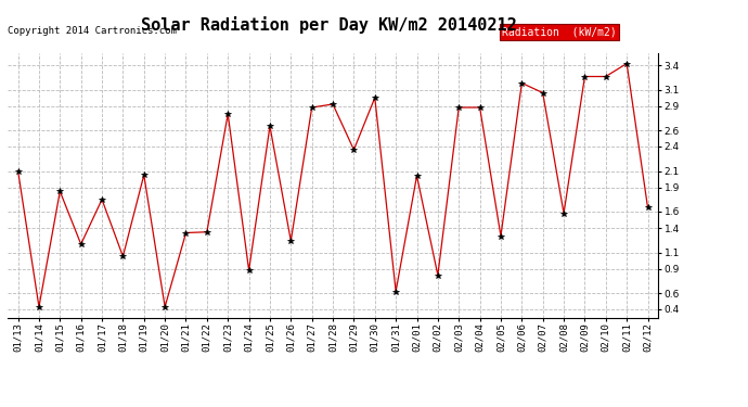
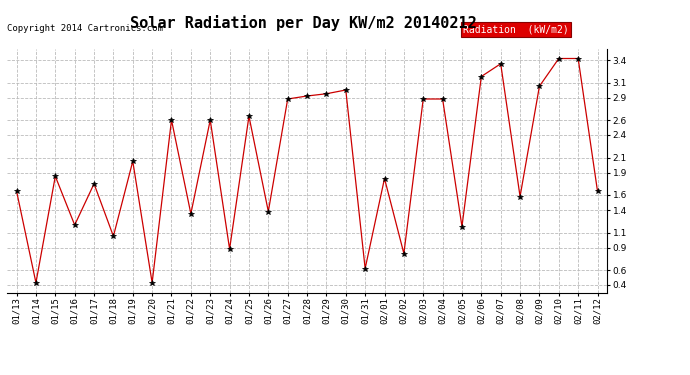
01/13: 2.10 -> 1.65
01/21: 1.34 -> 2.60
01/23: 2.80 -> 2.60
01/26: 1.24 -> 1.38
01/29: 2.36 -> 2.95
02/01: 2.04 -> 1.82
02/05: 1.30 -> 1.18
02/07: 3.06 -> 3.35
02/09: 3.26 -> 3.05
02/10: 3.26 -> 3.42
